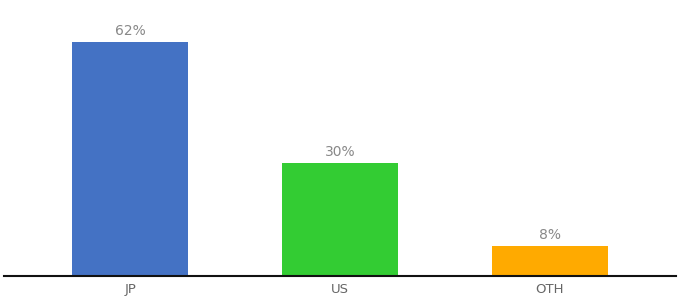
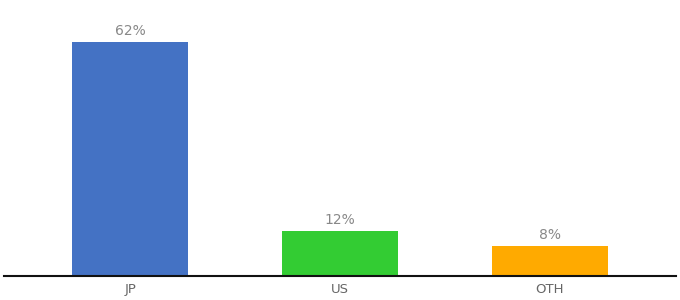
US: 30% -> 12%
